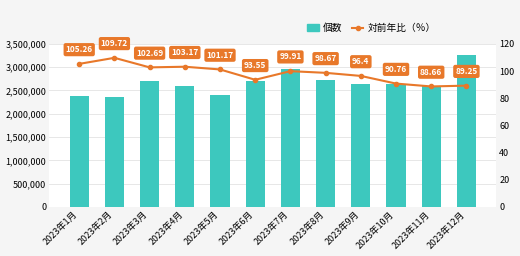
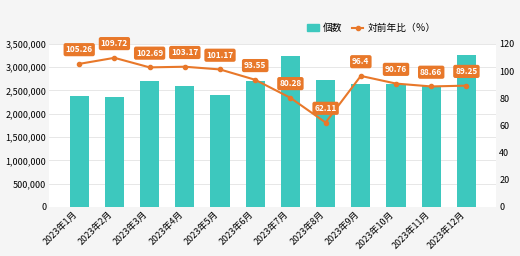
個数/2023年7月: 2,950,000 -> 3,250,000
対前年比（％）/2023年7月: 99.91 -> 80.28
対前年比（％）/2023年8月: 98.67 -> 62.11
